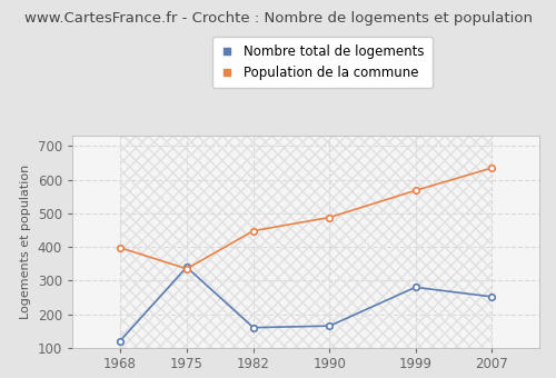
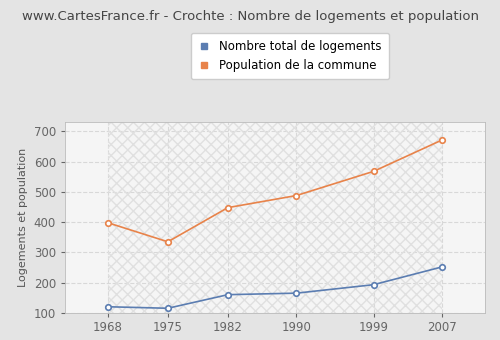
Nombre total de logements/1975: 340 -> 115
Nombre total de logements/1999: 280 -> 193
Population de la commune/2007: 635 -> 672
